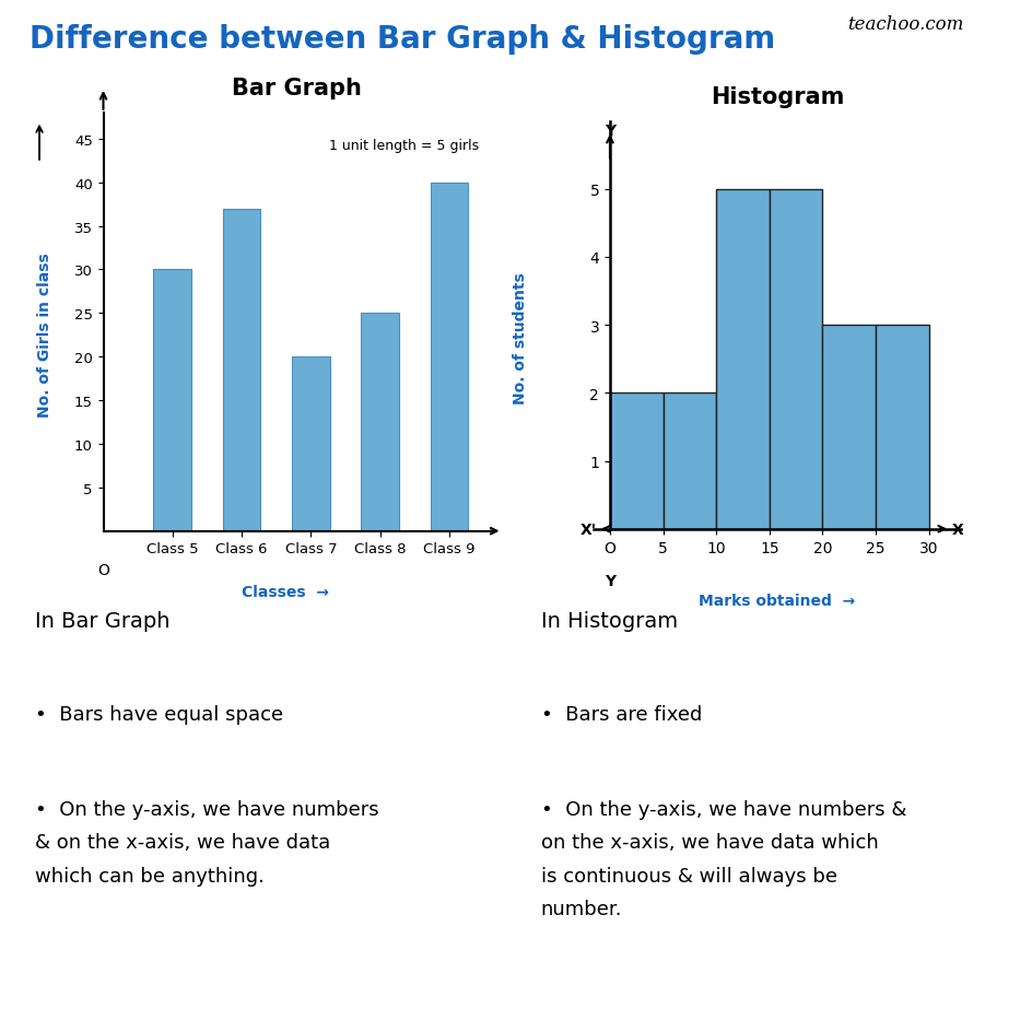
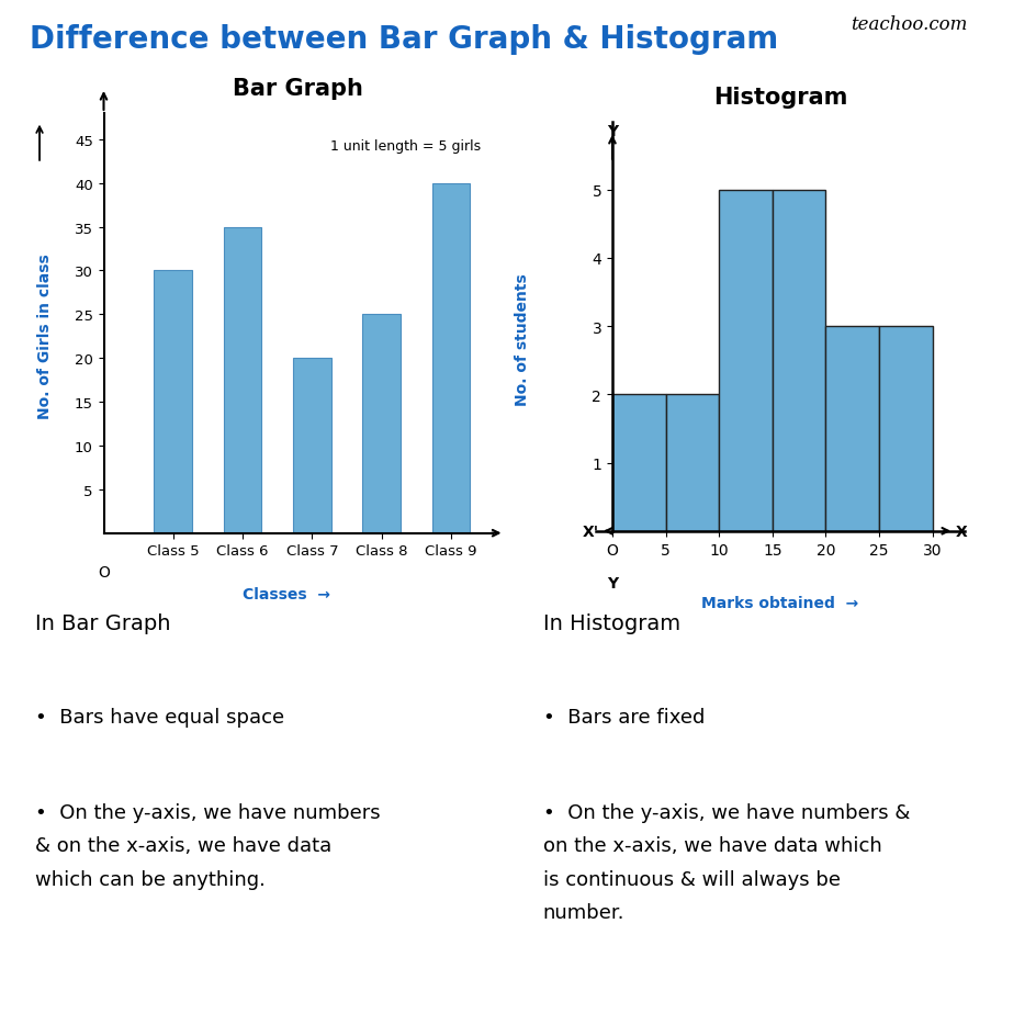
Class 6: 37 -> 35
